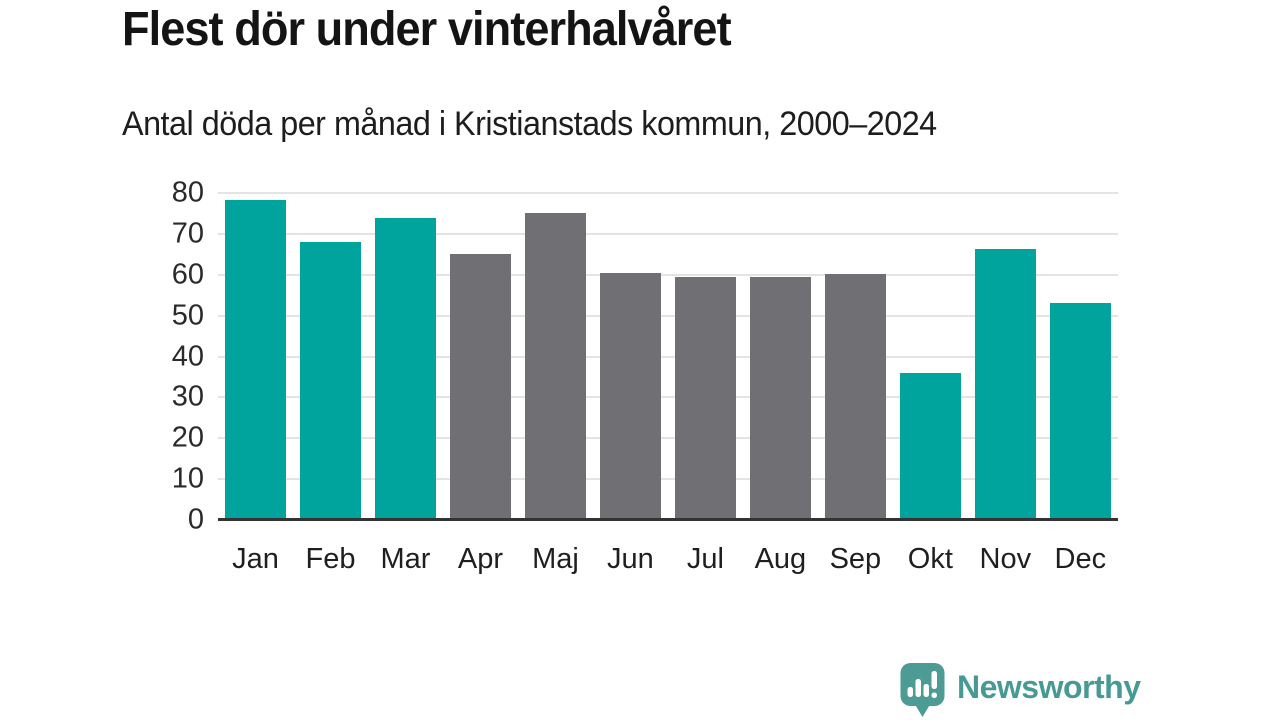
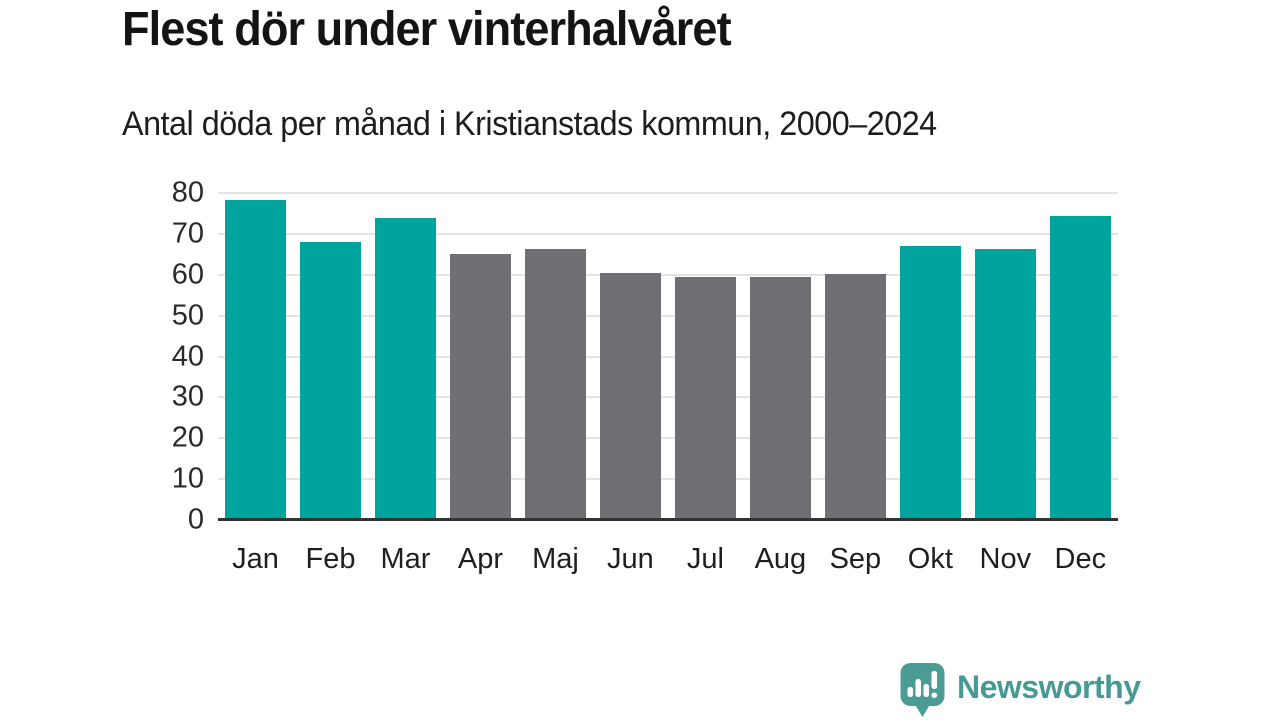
Maj: 75 -> 66
Okt: 36 -> 67
Dec: 53 -> 74
